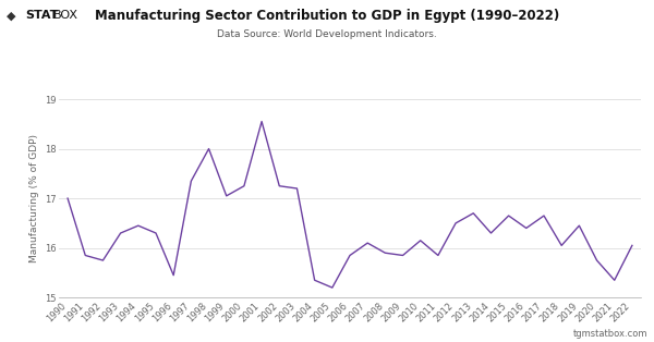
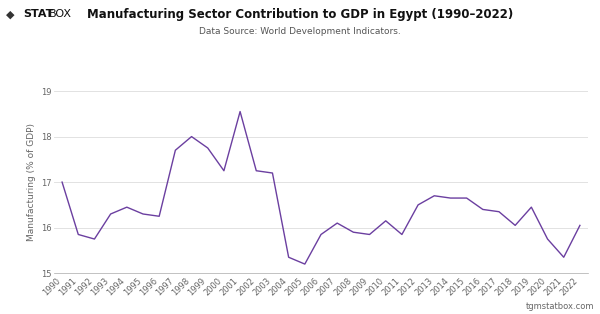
1996: 15.45 -> 16.25
1997: 17.35 -> 17.70
1999: 17.05 -> 17.75
2014: 16.30 -> 16.65
2017: 16.65 -> 16.35
